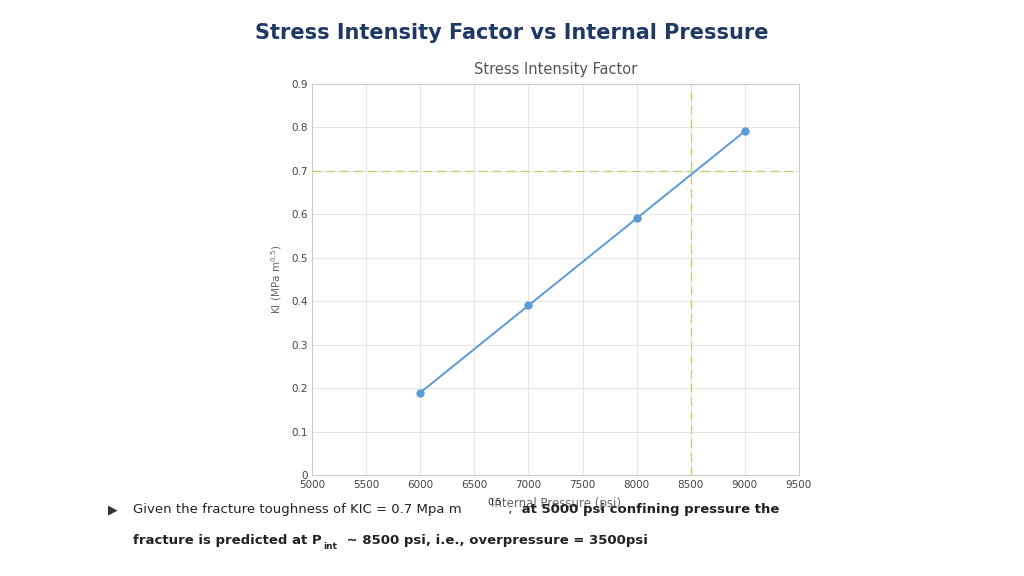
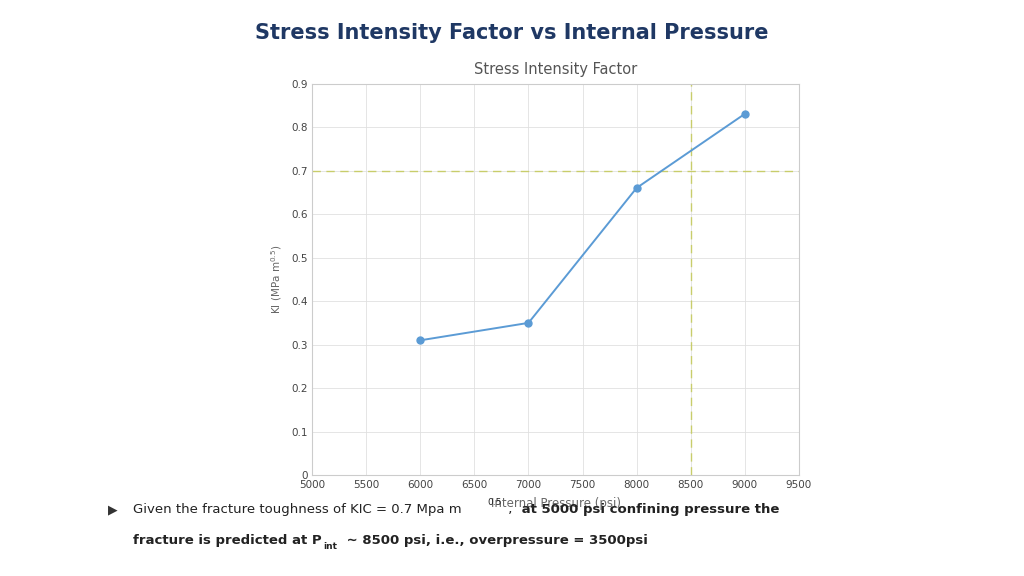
6000: 0.19 -> 0.31
7000: 0.39 -> 0.35
8000: 0.59 -> 0.66
9000: 0.79 -> 0.83
